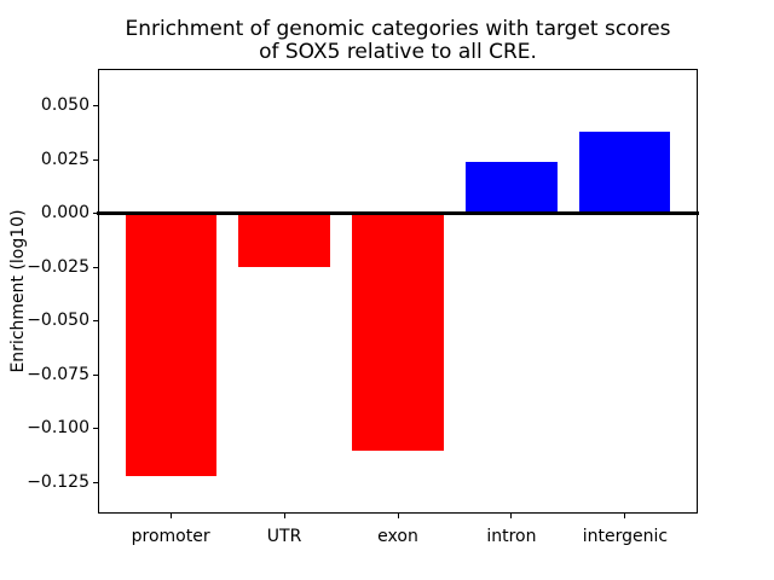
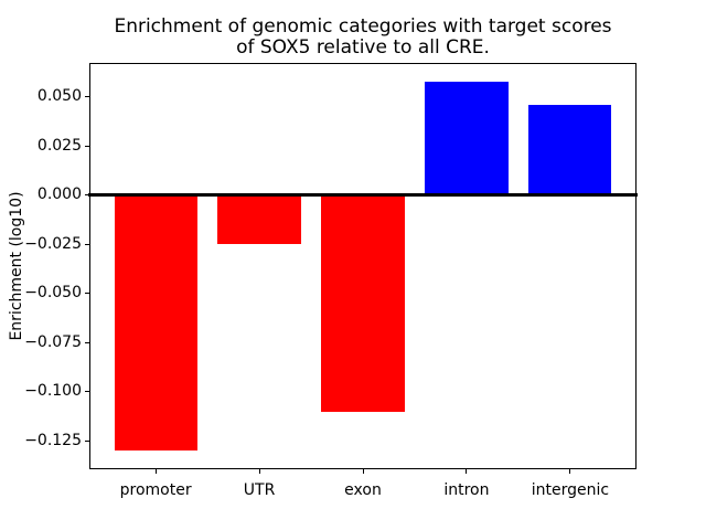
promoter: -0.122 -> -0.130
intron: 0.024 -> 0.058
intergenic: 0.038 -> 0.046
